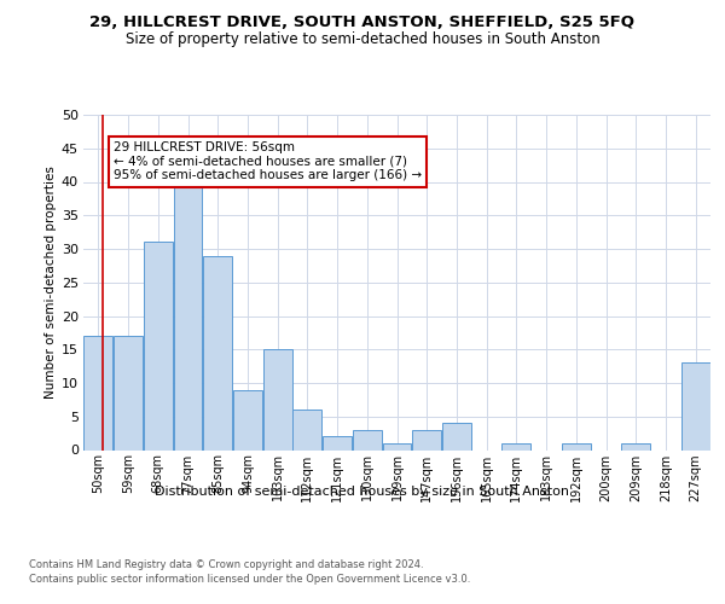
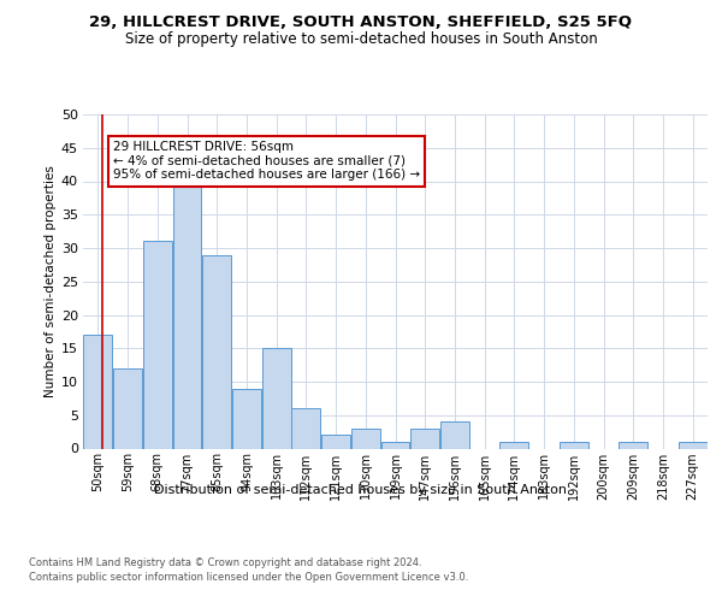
59sqm: 17 -> 12
227sqm: 13 -> 1
